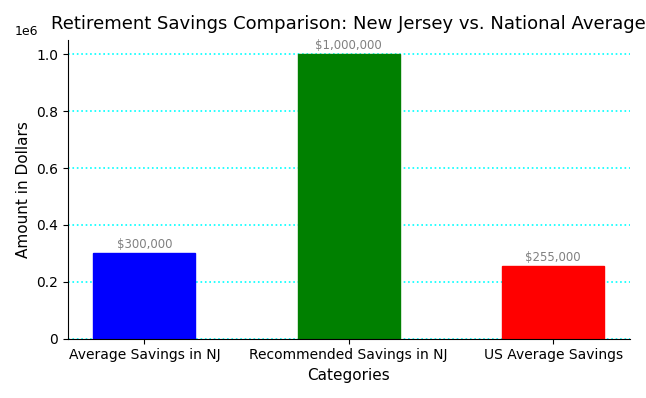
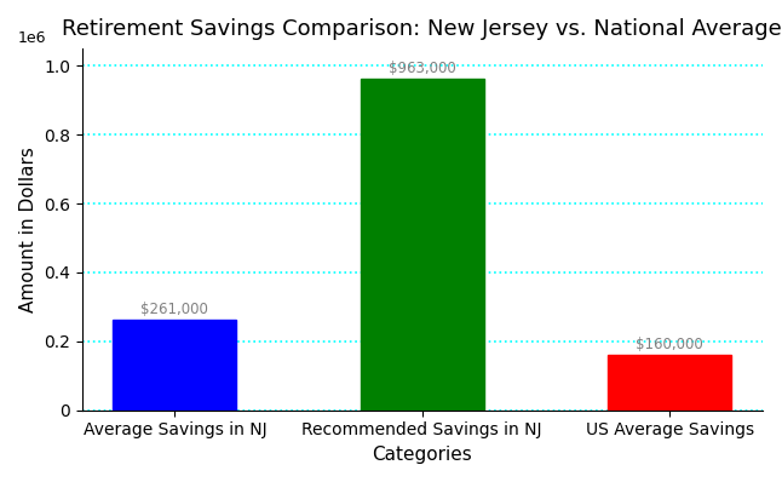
Average Savings in NJ: $300,000 -> $261,000
Recommended Savings in NJ: $1,000,000 -> $963,000
US Average Savings: $255,000 -> $160,000
